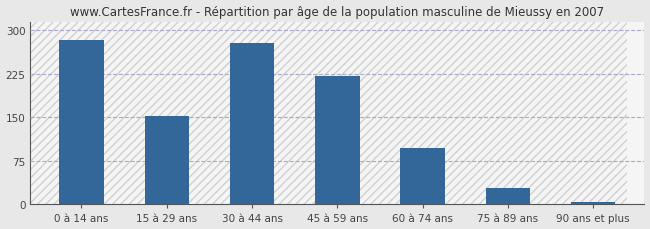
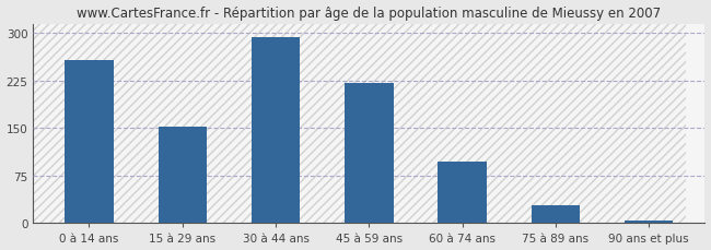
0 à 14 ans: 284 -> 258
30 à 44 ans: 278 -> 294
